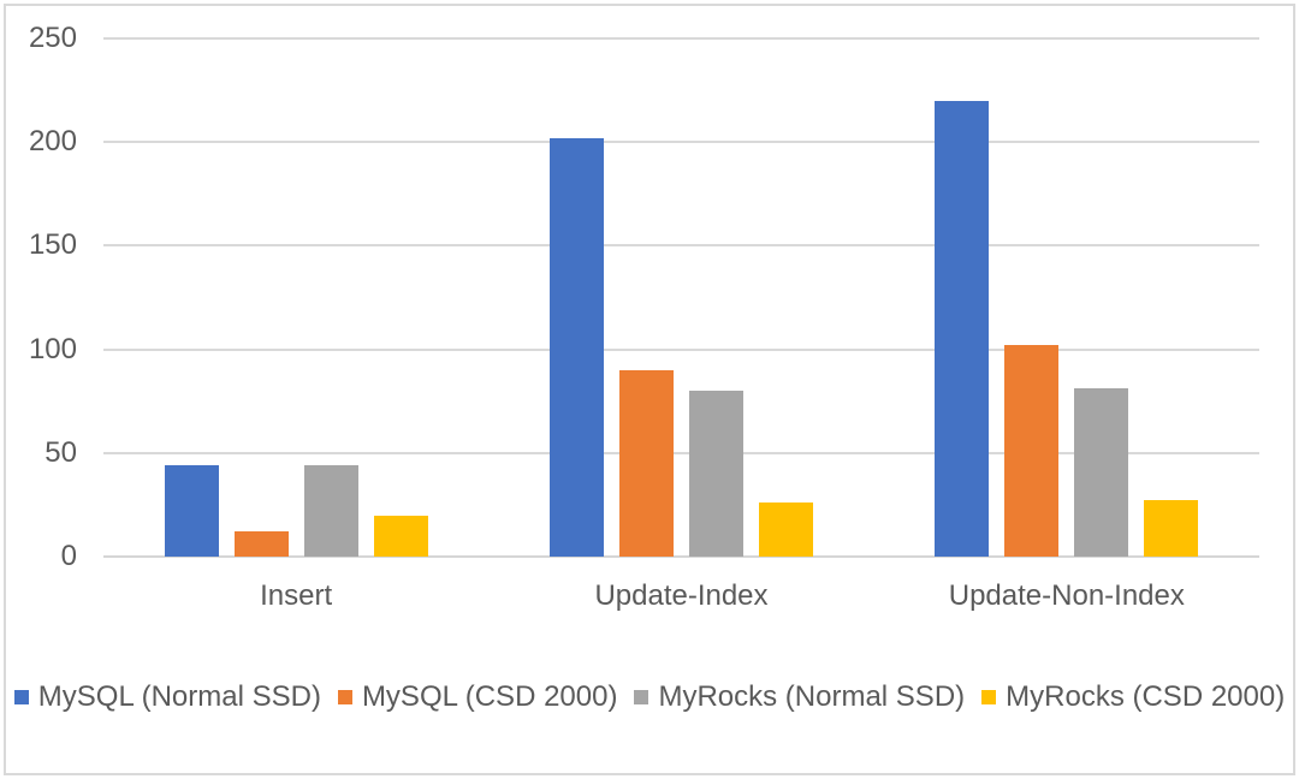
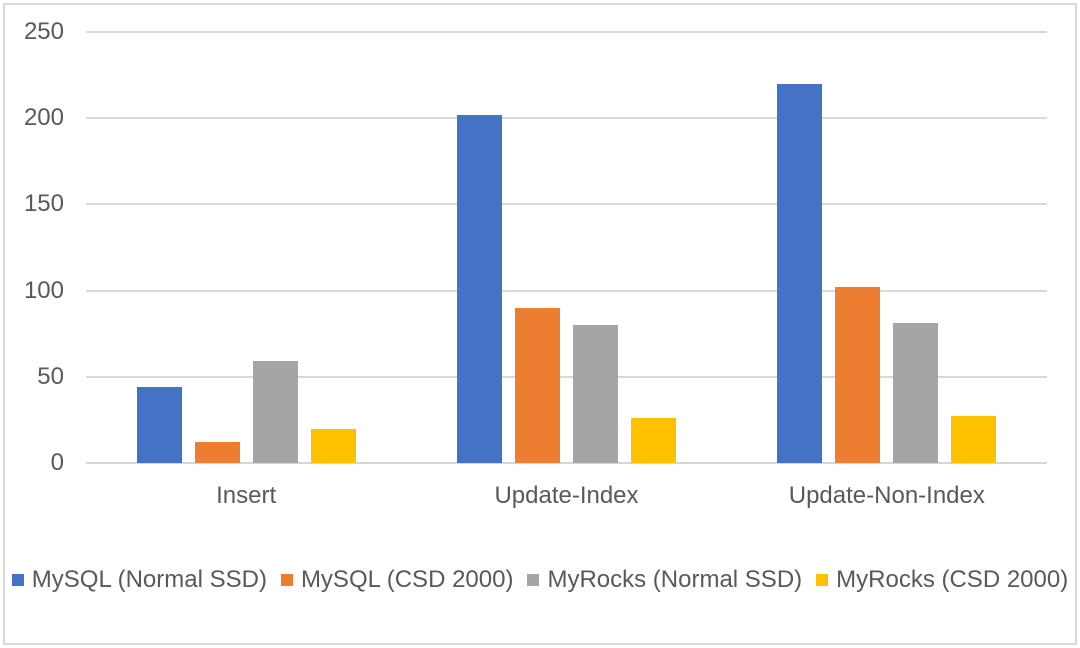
MyRocks (Normal SSD)/Insert: 44 -> 59
